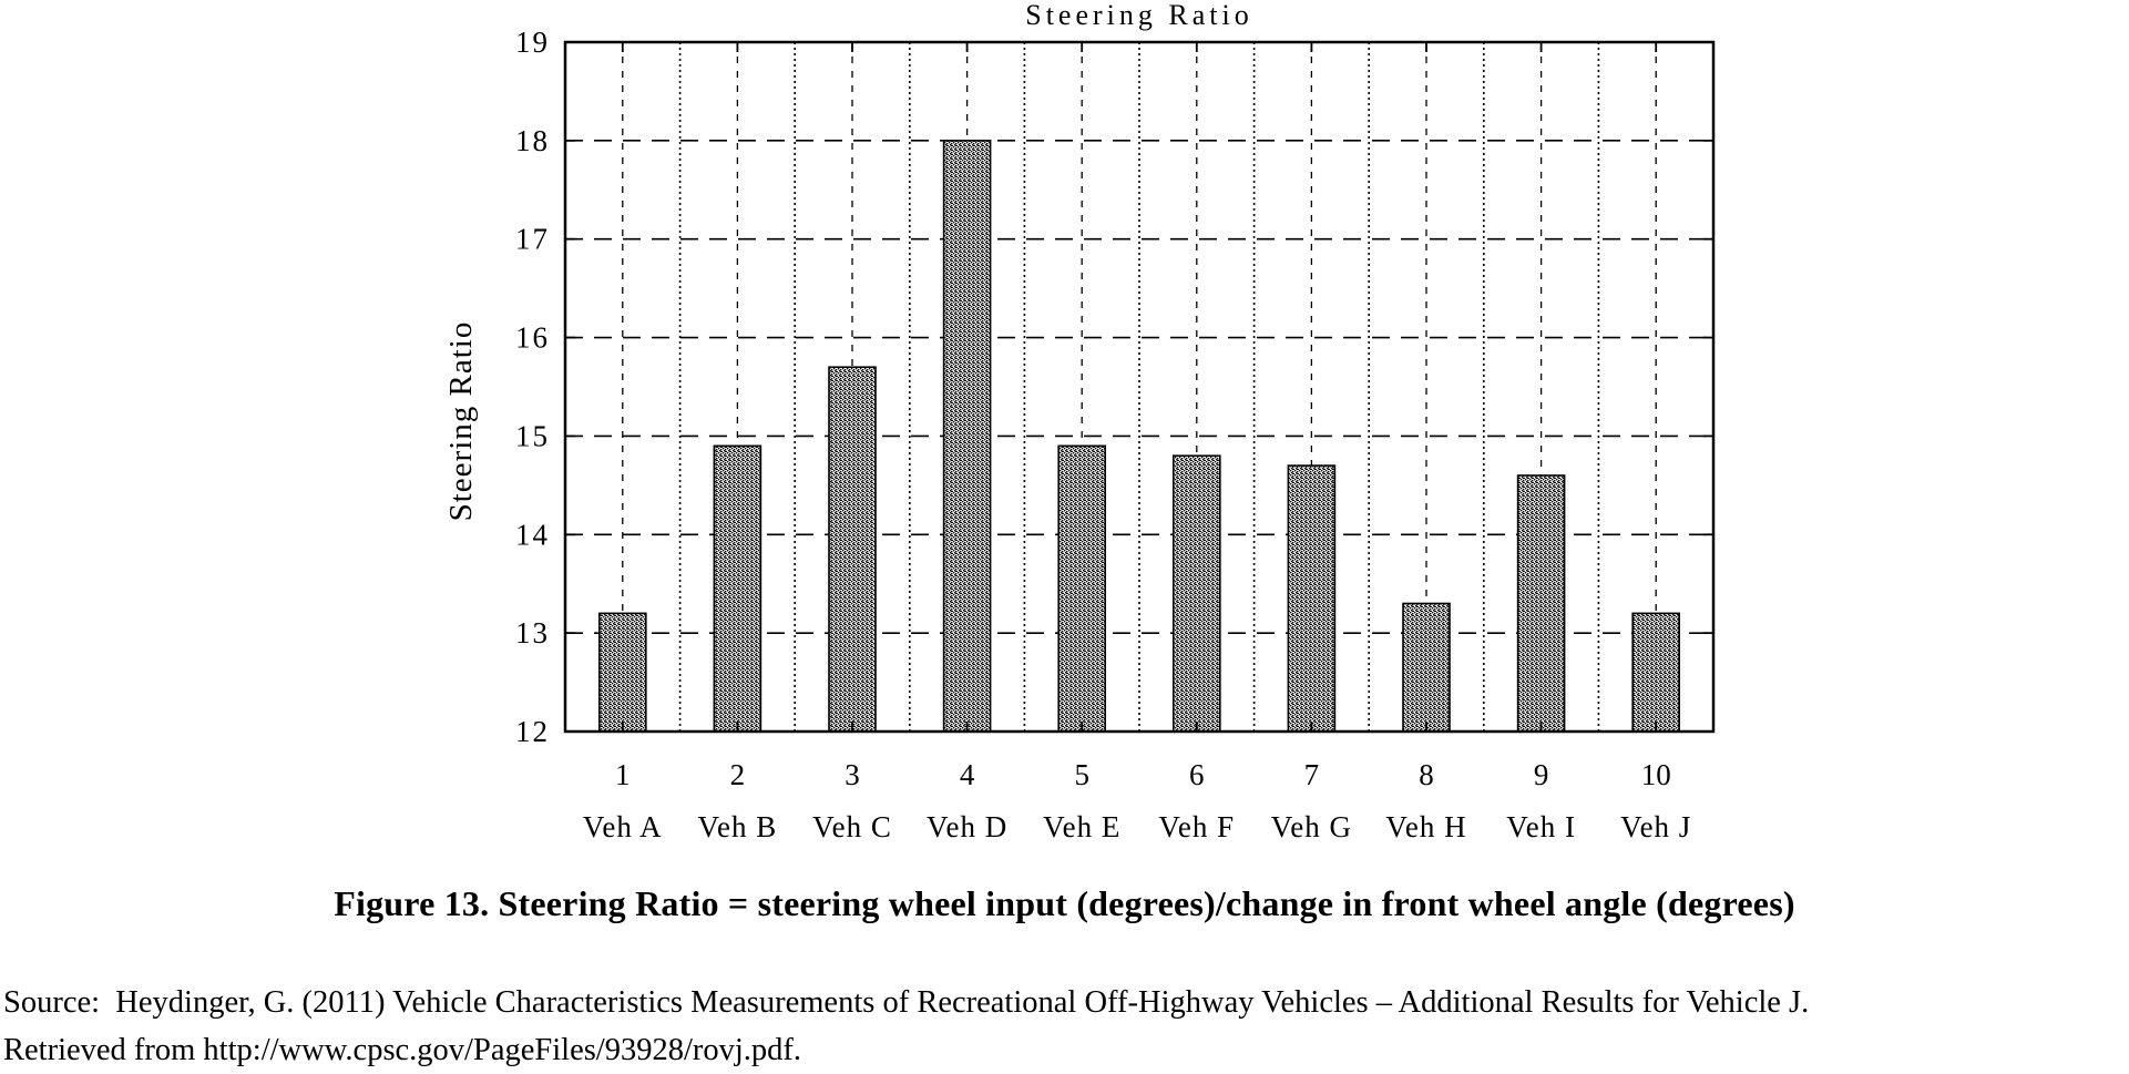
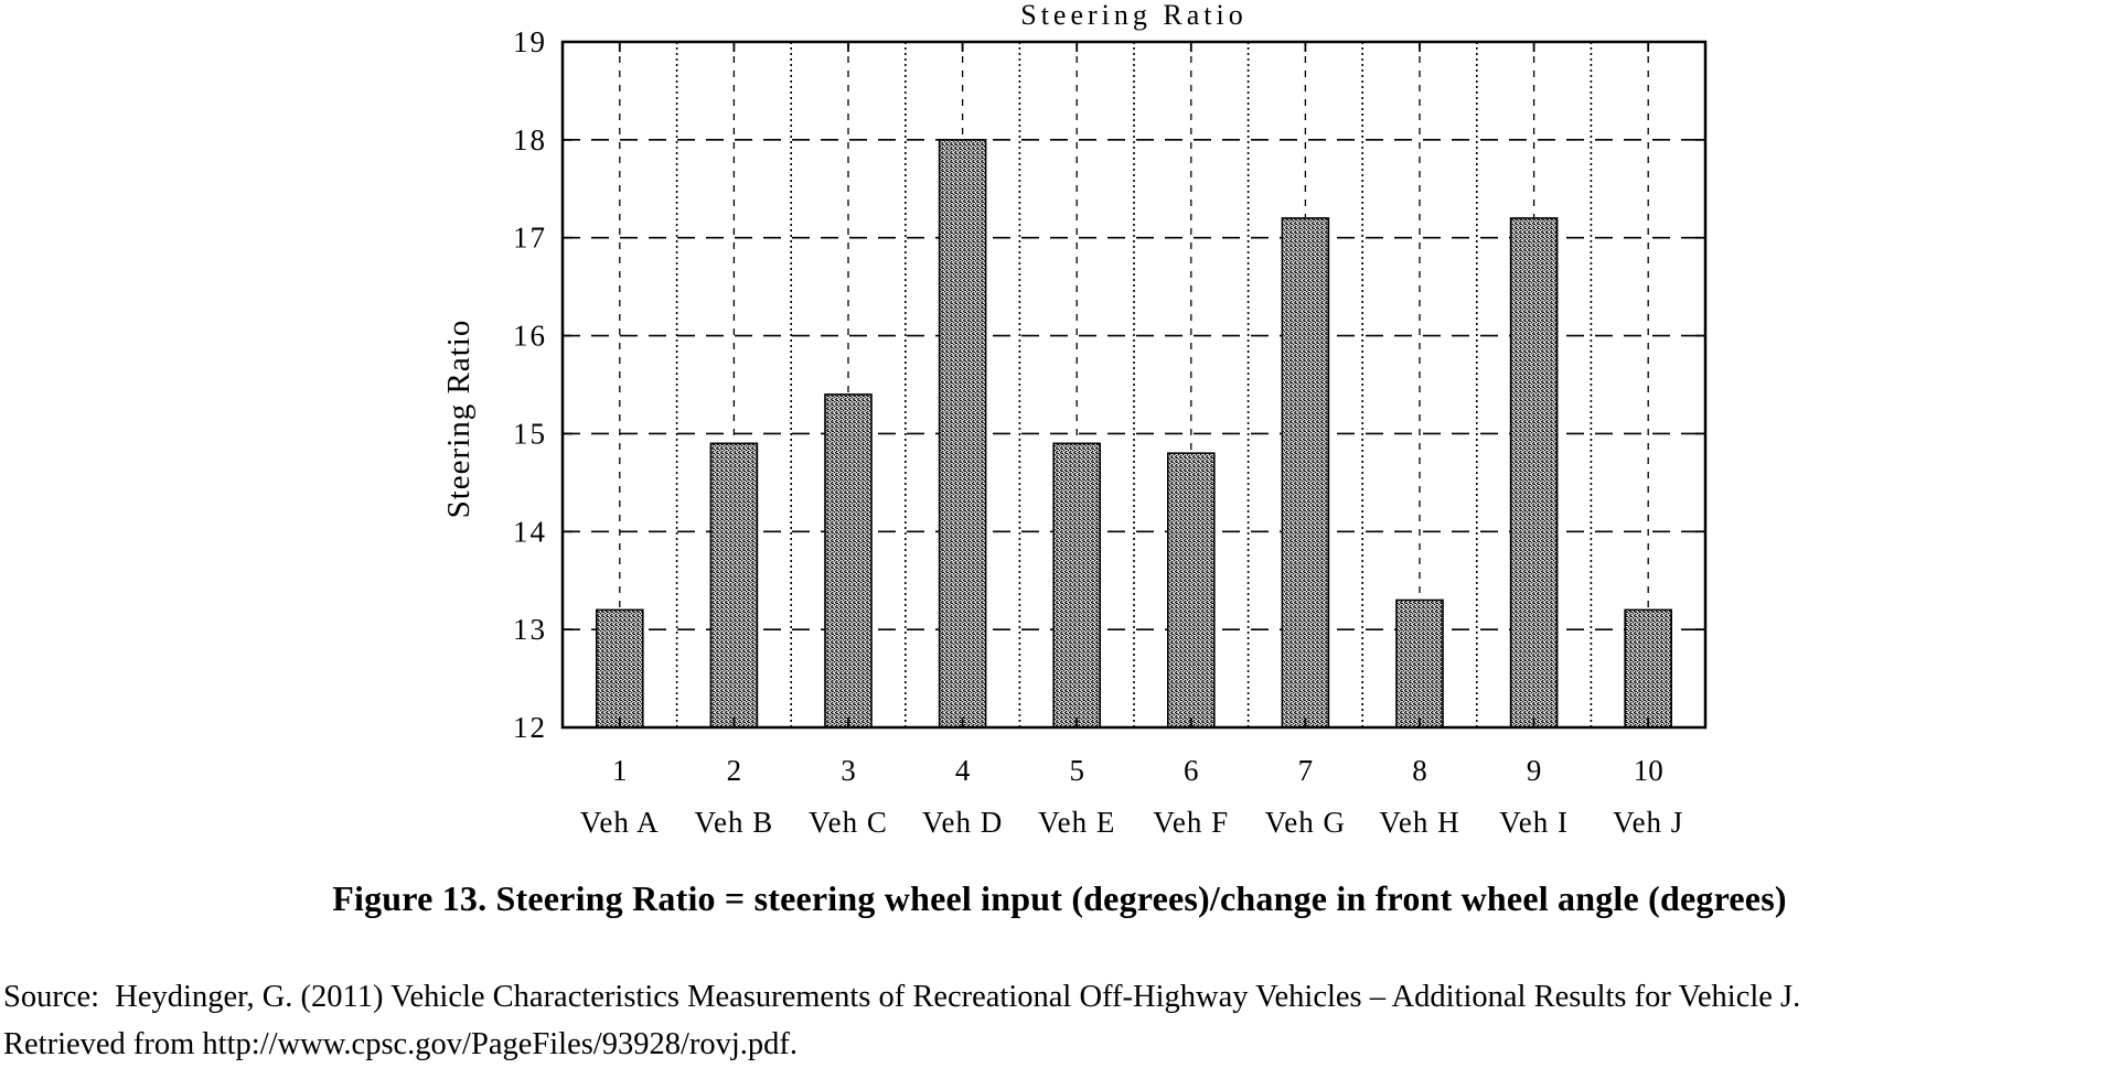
Veh C: 15.7 -> 15.4
Veh G: 14.7 -> 17.2
Veh I: 14.6 -> 17.2
